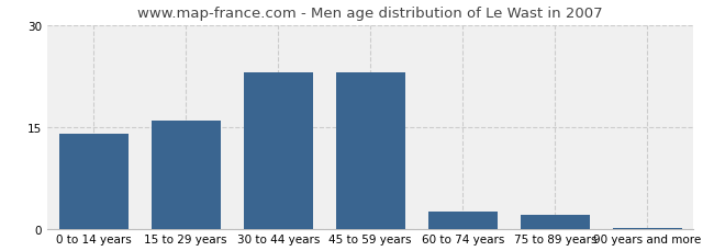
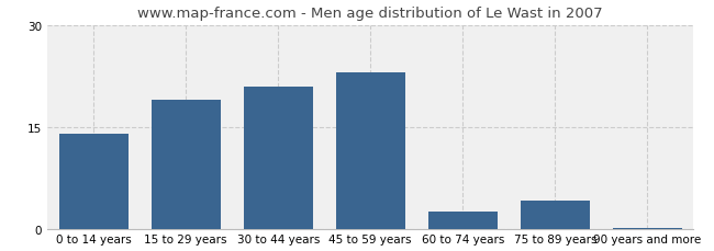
15 to 29 years: 16.0 -> 19.0
30 to 44 years: 23.0 -> 21.0
75 to 89 years: 2.0 -> 4.2
